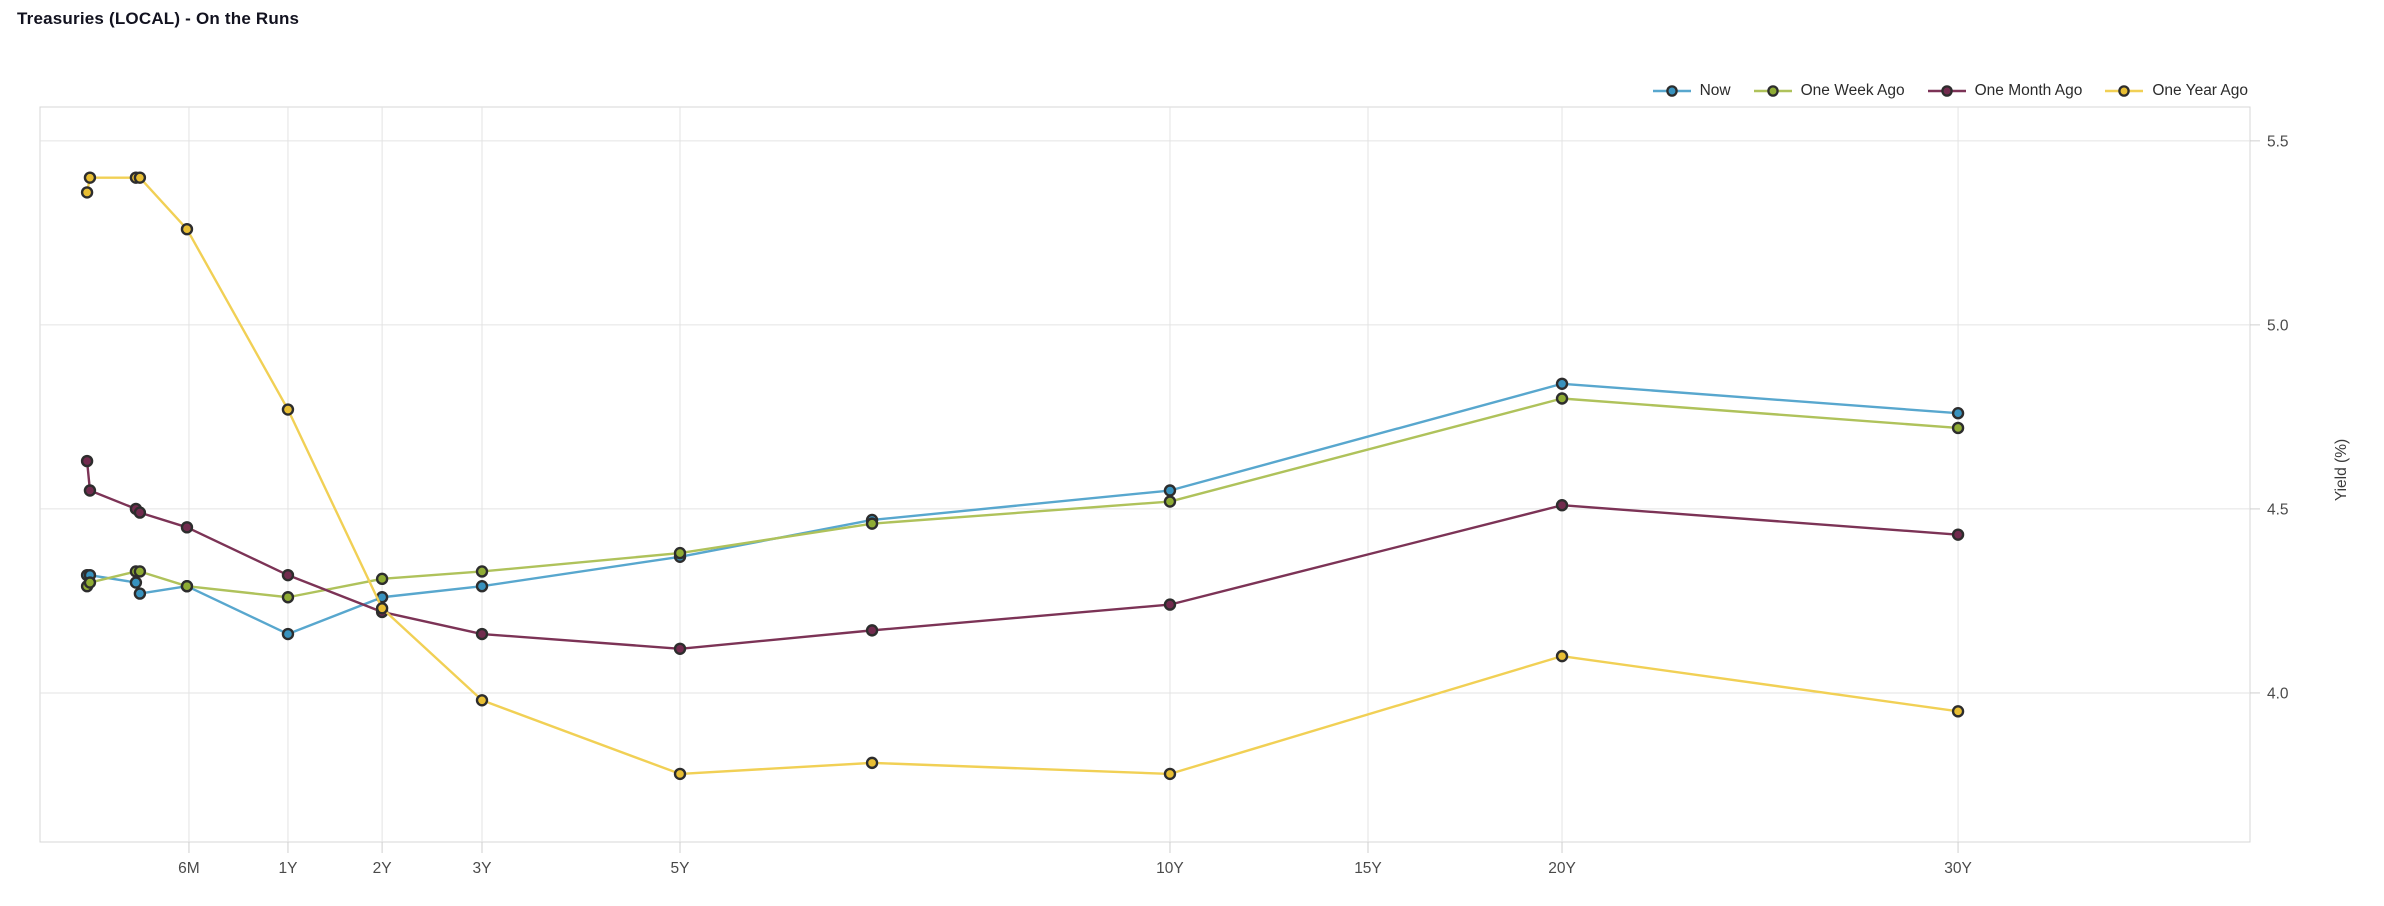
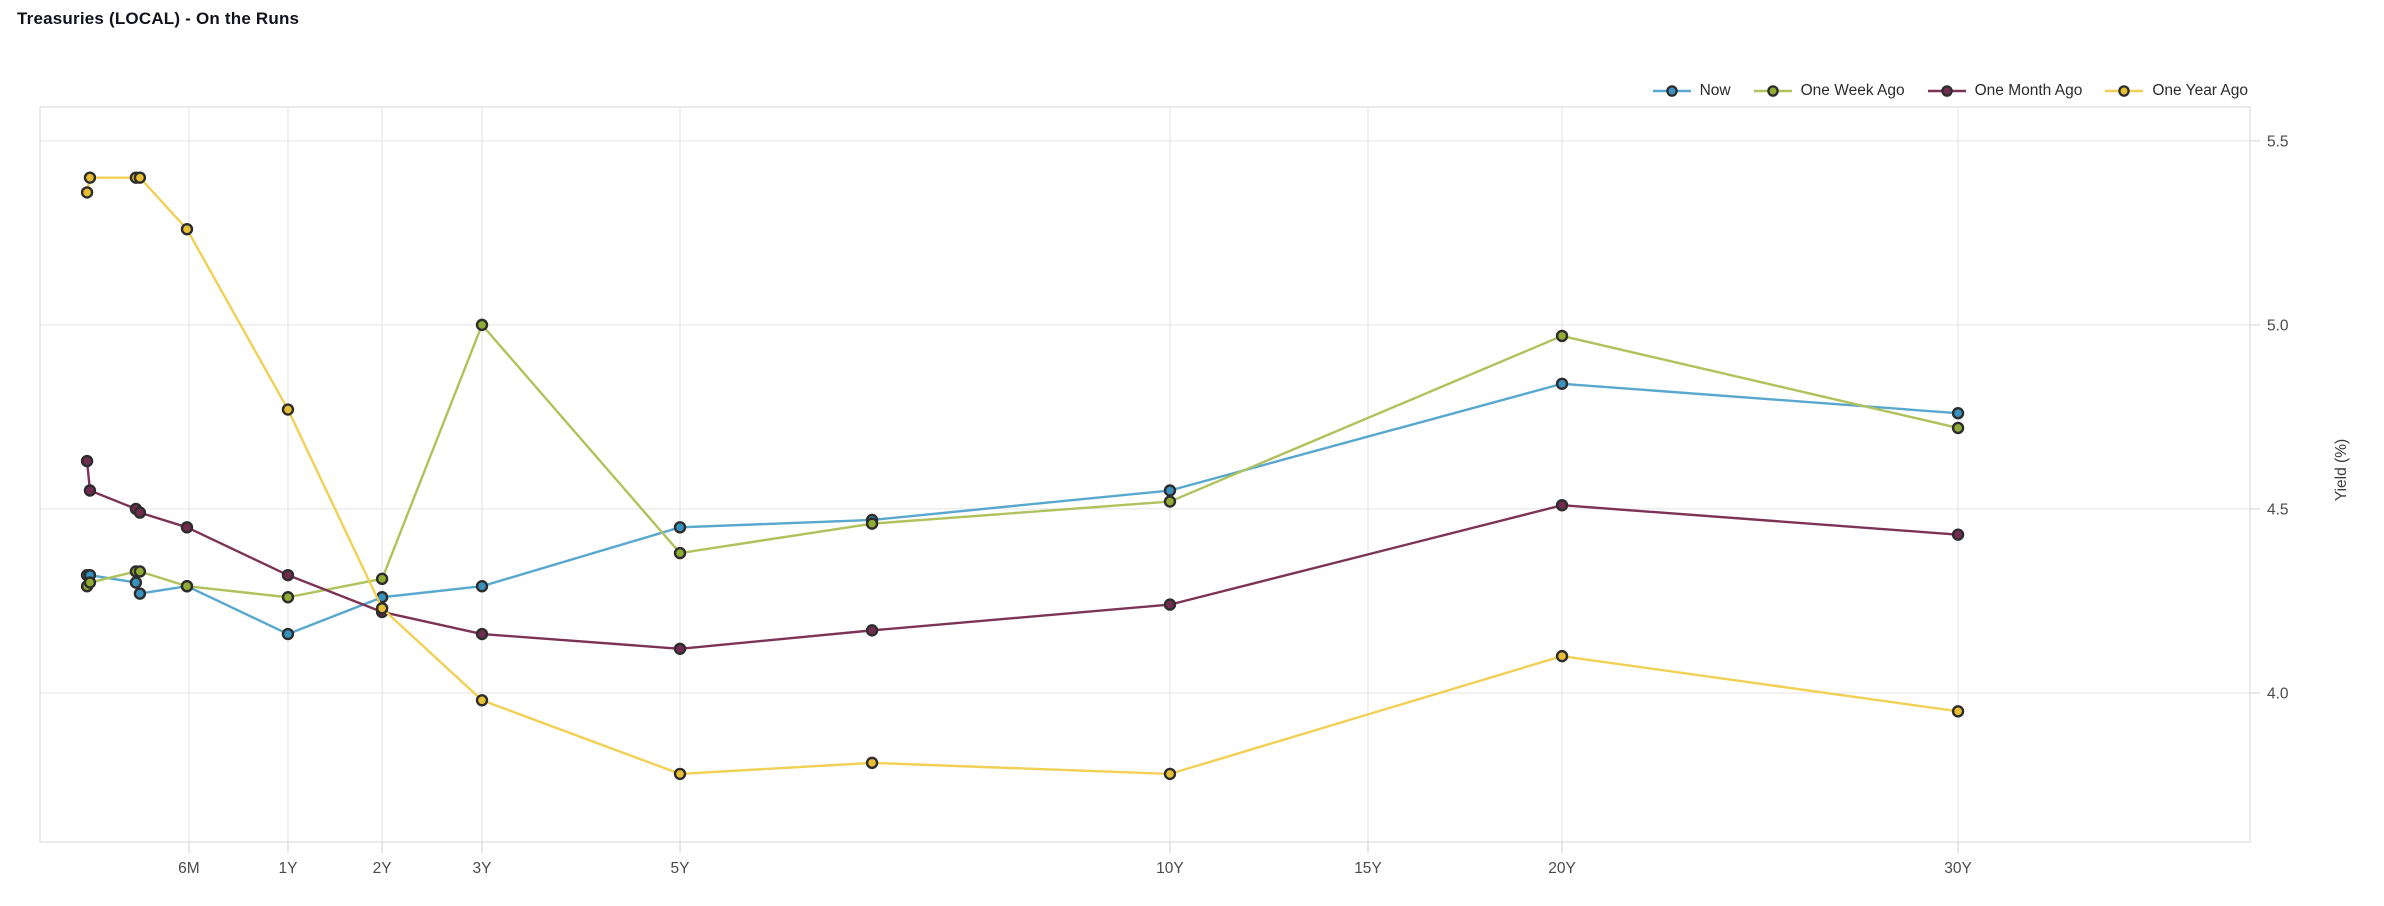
One Week Ago/3Y: 4.33 -> 5.00
Now/5Y: 4.37 -> 4.45
One Week Ago/20Y: 4.80 -> 4.97
